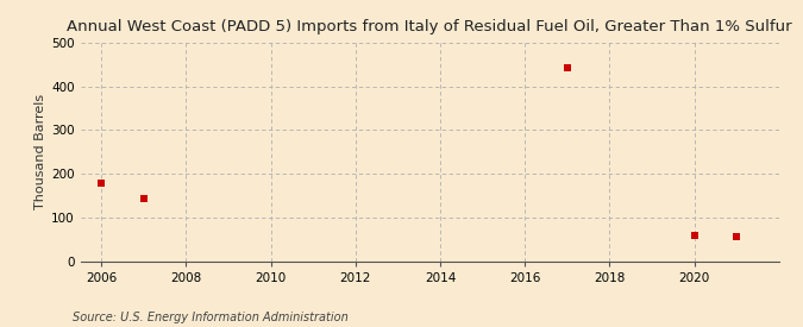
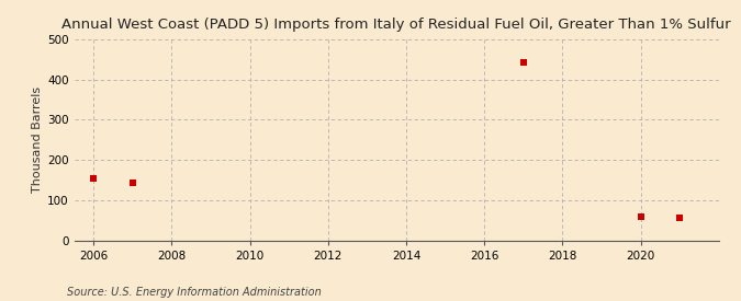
2006: 180 -> 155
